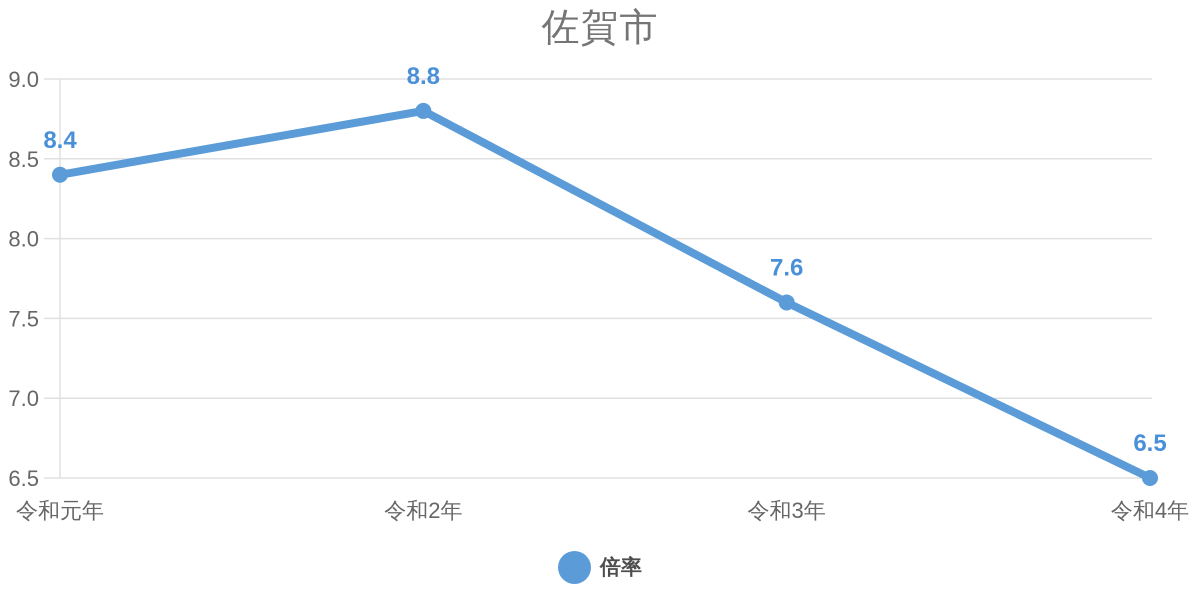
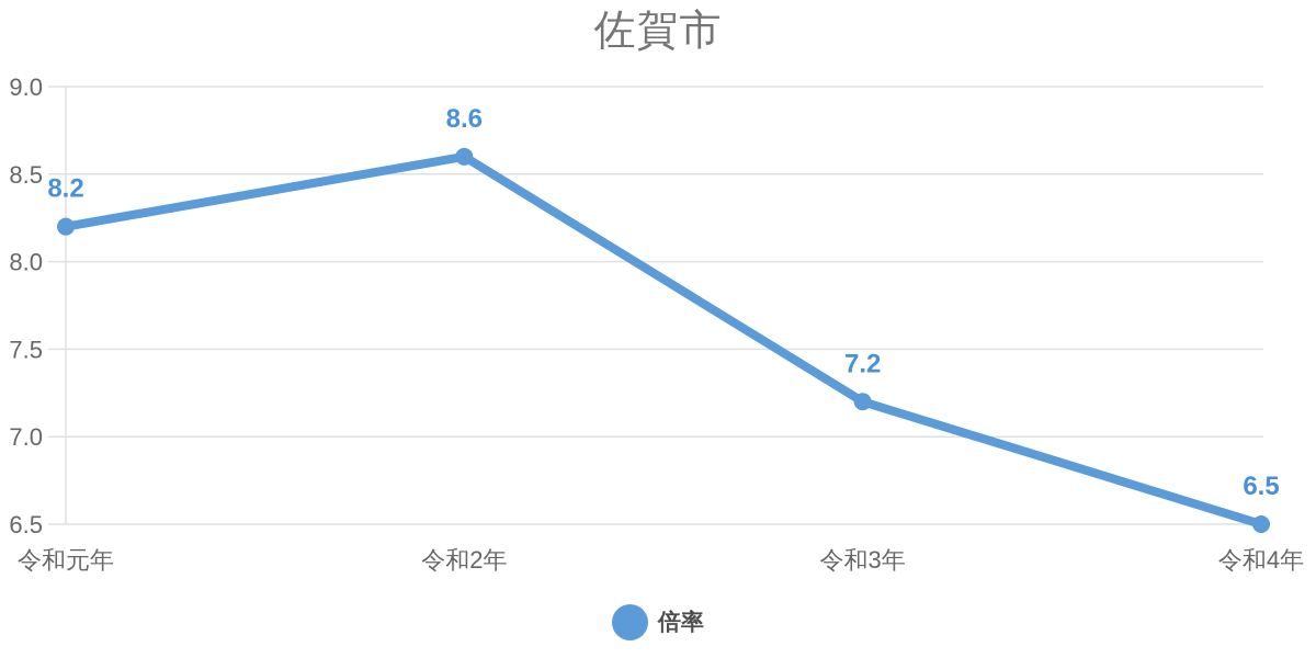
令和元年: 8.4 -> 8.2
令和2年: 8.8 -> 8.6
令和3年: 7.6 -> 7.2
